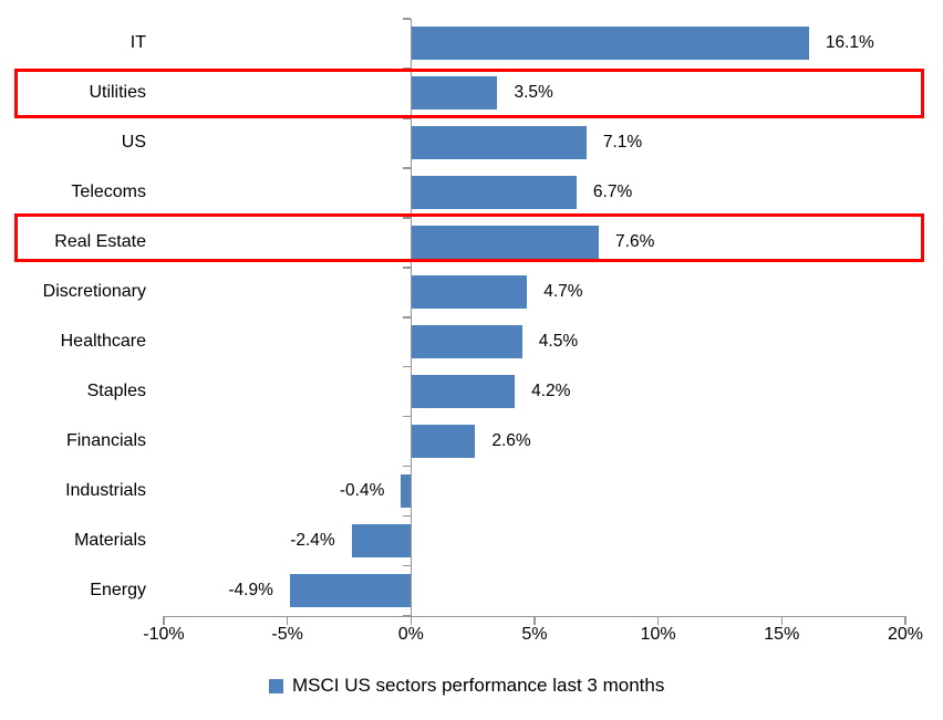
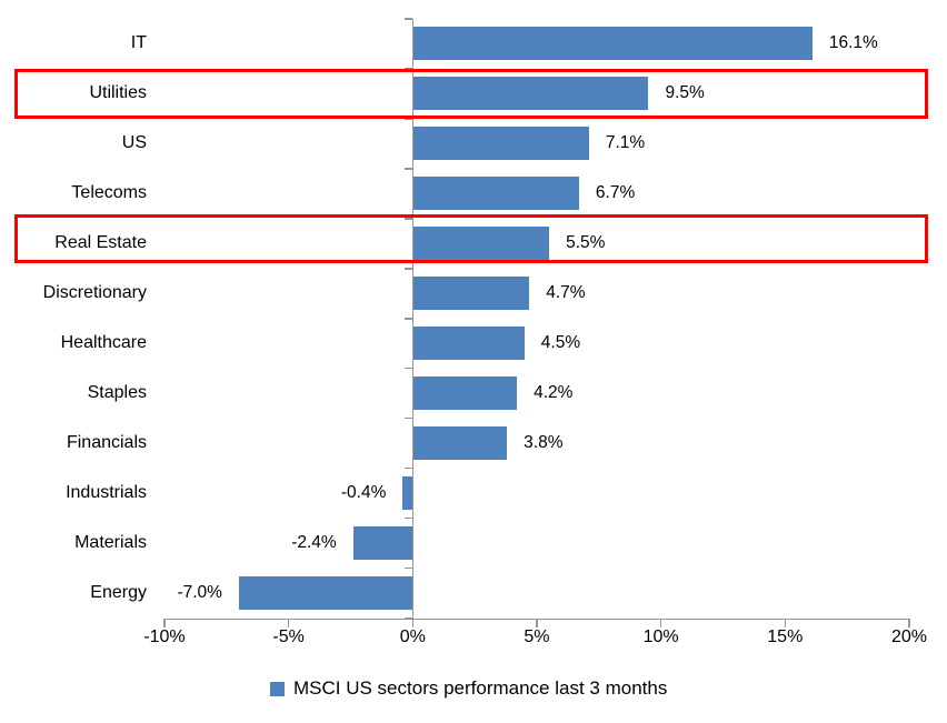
Utilities: 3.5% -> 9.5%
Real Estate: 7.6% -> 5.5%
Financials: 2.6% -> 3.8%
Energy: -4.9% -> -7.0%
